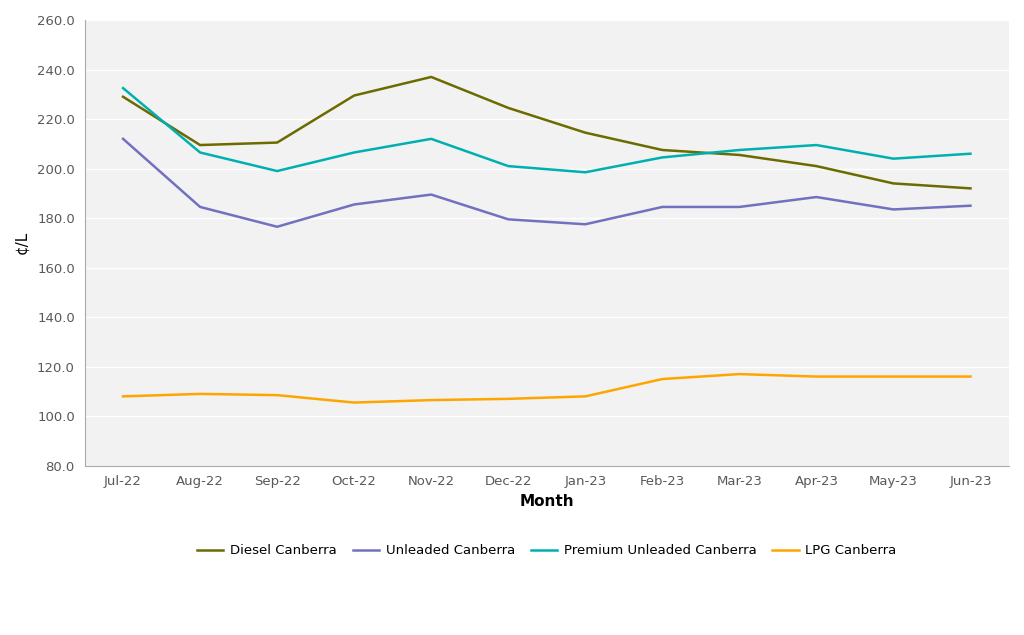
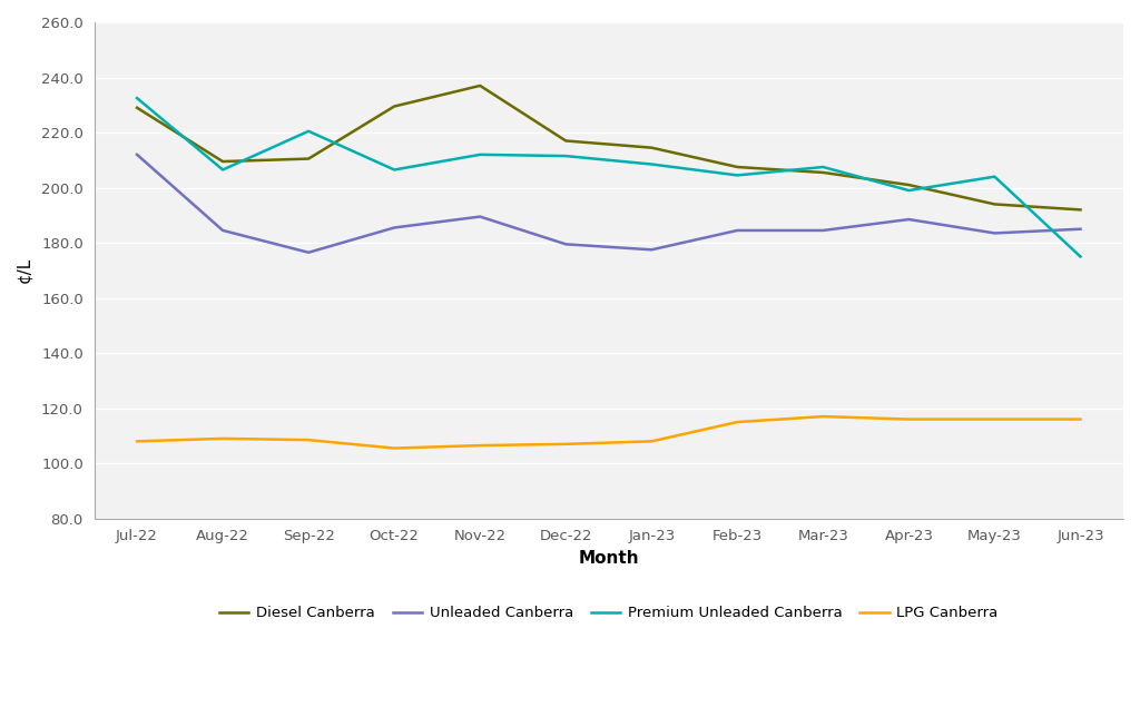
Premium Unleaded Canberra/Sep-22: 199.0 -> 220.5
Diesel Canberra/Dec-22: 224.5 -> 217.0
Premium Unleaded Canberra/Dec-22: 201.0 -> 211.5
Premium Unleaded Canberra/Jan-23: 198.5 -> 208.5
Premium Unleaded Canberra/Apr-23: 209.5 -> 199.0
Premium Unleaded Canberra/Jun-23: 206.0 -> 175.0
